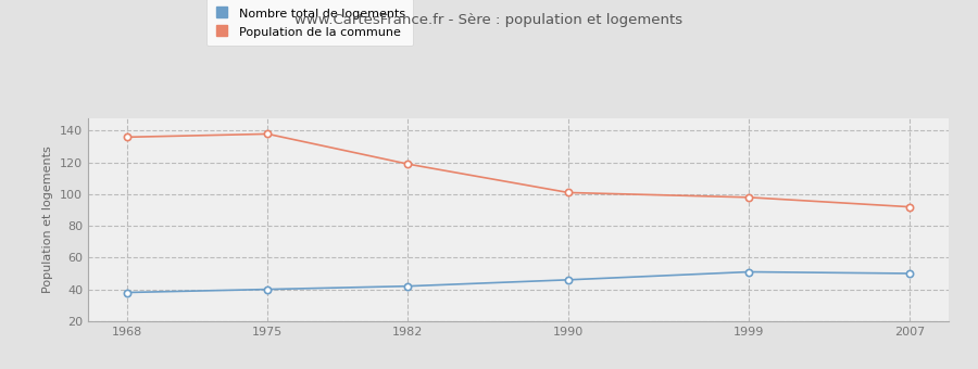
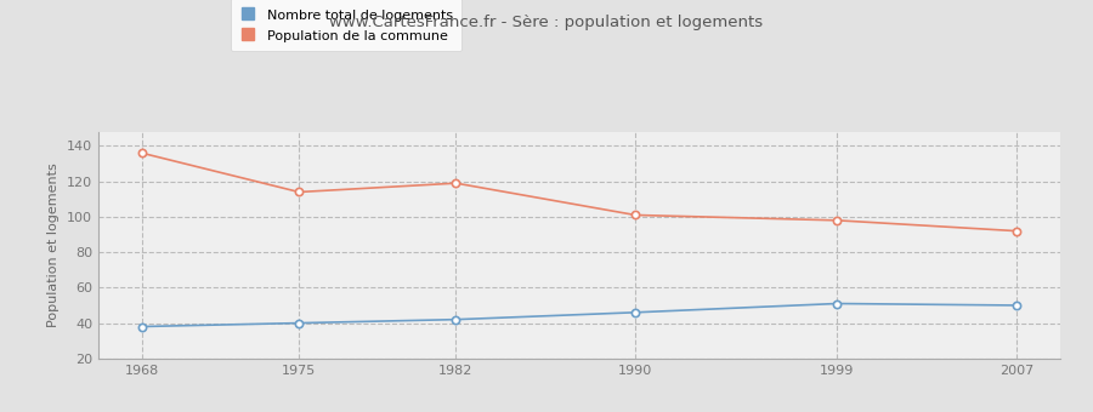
Population de la commune/1975: 138 -> 114
